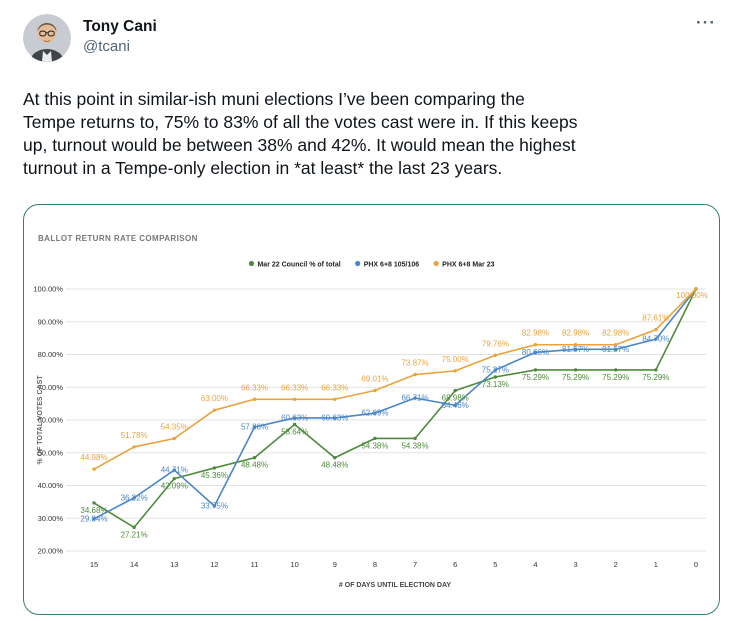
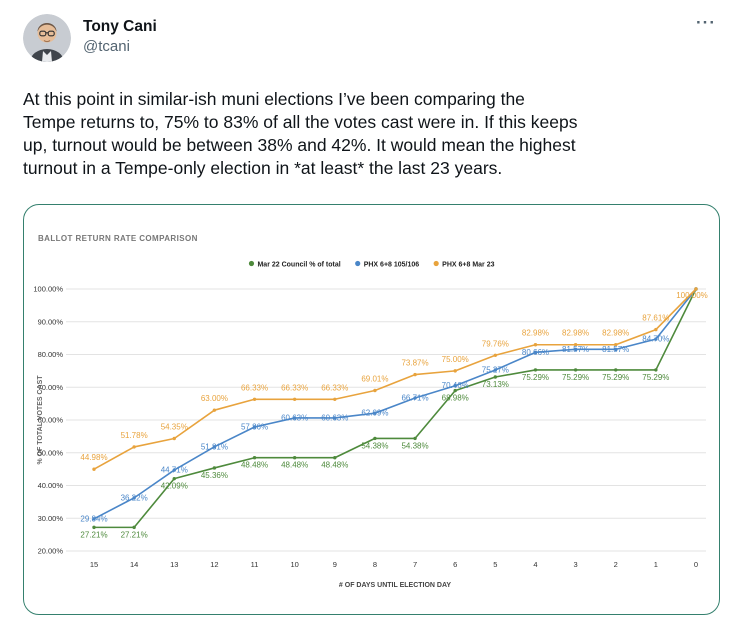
Mar 22 Council % of total/15: 34.68% -> 27.21%
PHX 6+8 105/106/12: 33.75% -> 51.81%
Mar 22 Council % of total/10: 58.64% -> 48.48%
PHX 6+8 105/106/6: 64.46% -> 70.46%
